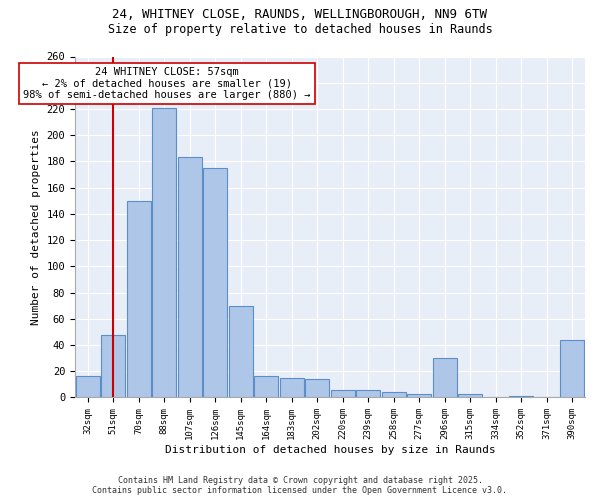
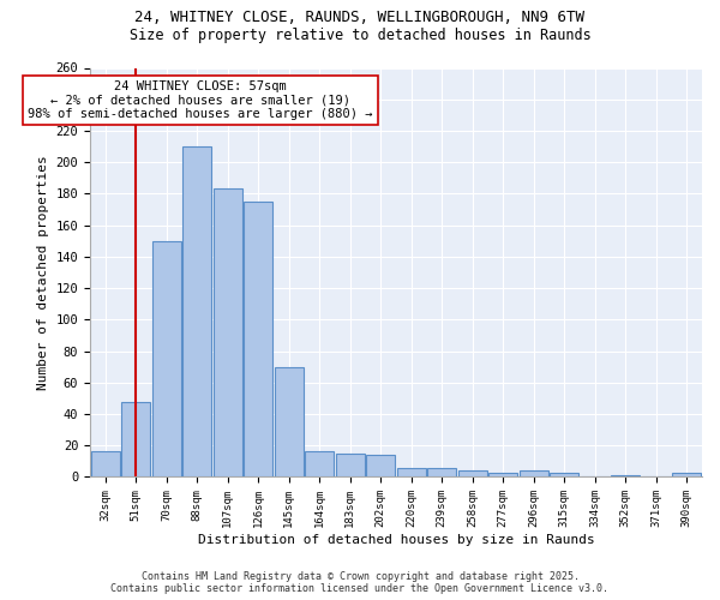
88sqm: 221 -> 210
296sqm: 30 -> 4
390sqm: 44 -> 3
